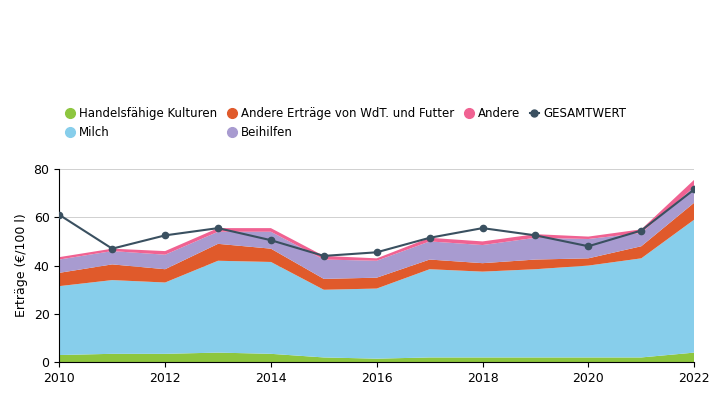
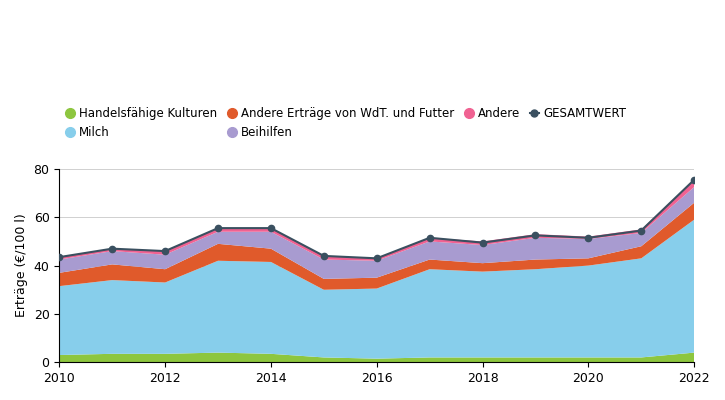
GESAMTWERT/2010: 61.0 -> 43.5
GESAMTWERT/2012: 52.5 -> 46.0
GESAMTWERT/2014: 50.5 -> 55.5
GESAMTWERT/2016: 45.5 -> 43.0
GESAMTWERT/2018: 55.5 -> 49.5
GESAMTWERT/2020: 48.0 -> 51.5
GESAMTWERT/2022: 71.5 -> 75.5
